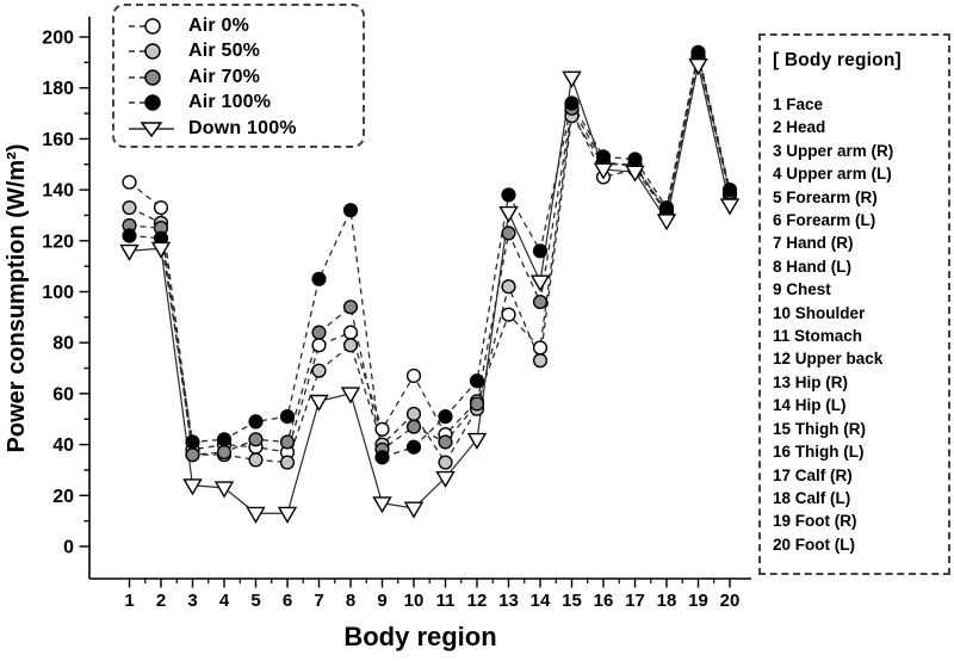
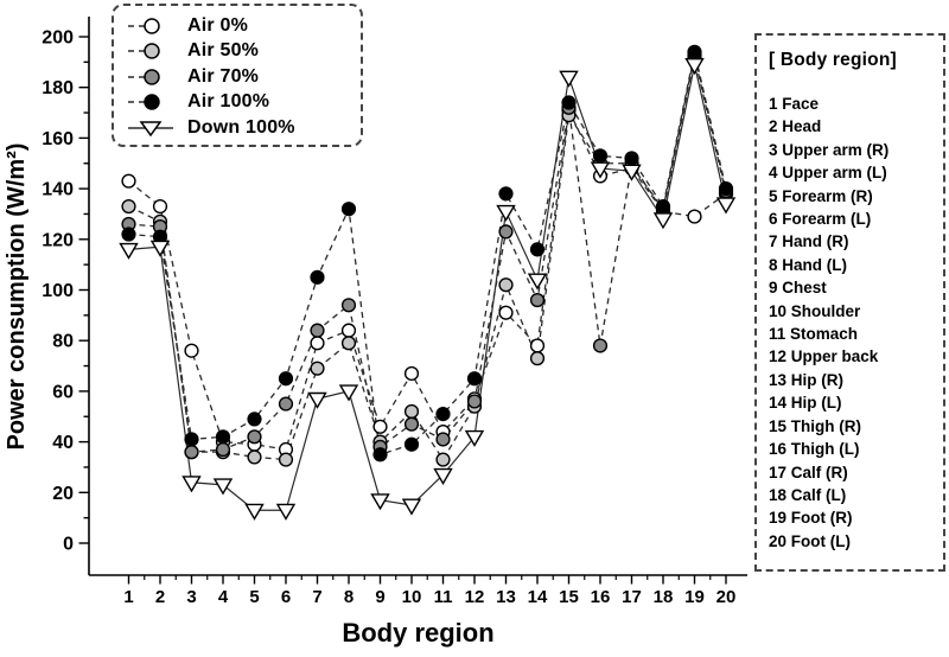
Air 0%/3: 38 -> 76
Air 70%/6: 41 -> 55
Air 100%/6: 51 -> 65
Air 70%/16: 151 -> 78
Air 0%/19: 192 -> 129
